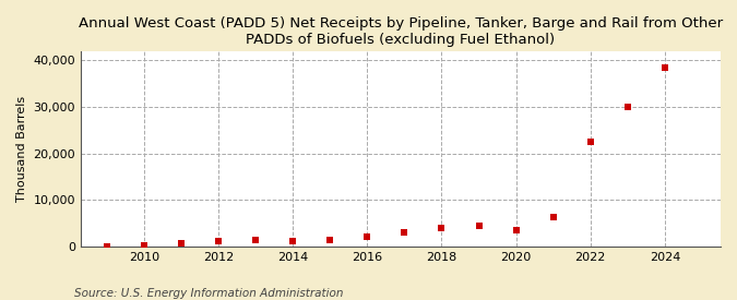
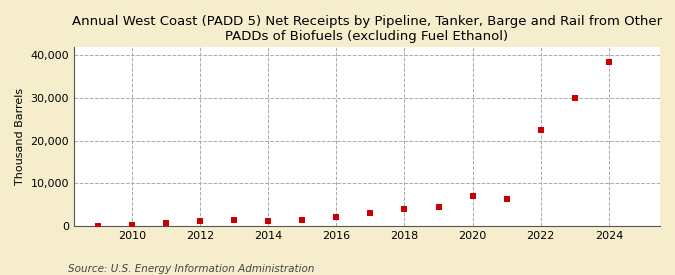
2020: 3,500 -> 7,000
